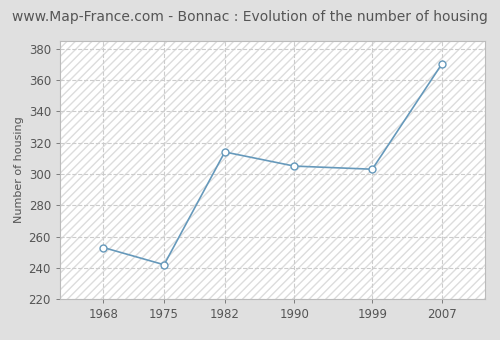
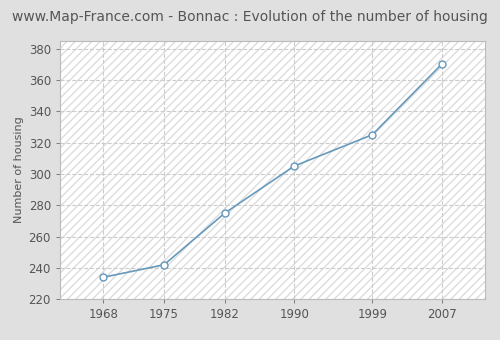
1968: 253 -> 234
1982: 314 -> 275
1999: 303 -> 325
